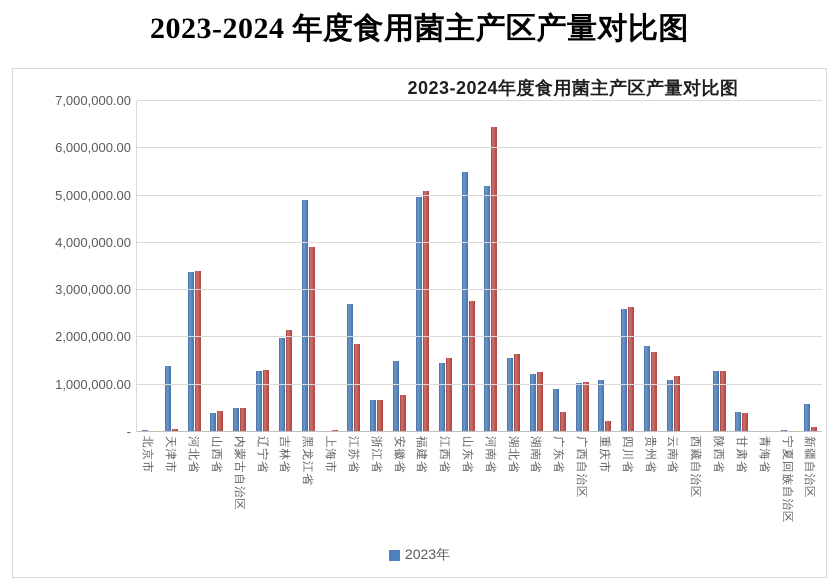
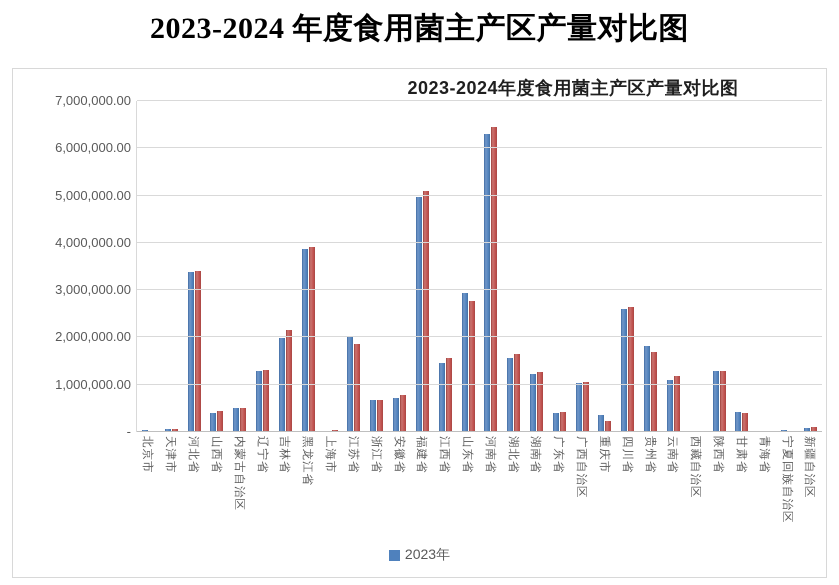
2023年/天津市: 1400000 -> 100000
2023年/黑龙江省: 4900000 -> 3900000
2023年/江苏省: 2700000 -> 2000000
2023年/安徽省: 1500000 -> 700000
2023年/山东省: 5500000 -> 2900000
2023年/河南省: 5200000 -> 6300000
2023年/广东省: 900000 -> 400000
2023年/重庆市: 1100000 -> 400000
2023年/新疆自治区: 600000 -> 100000
